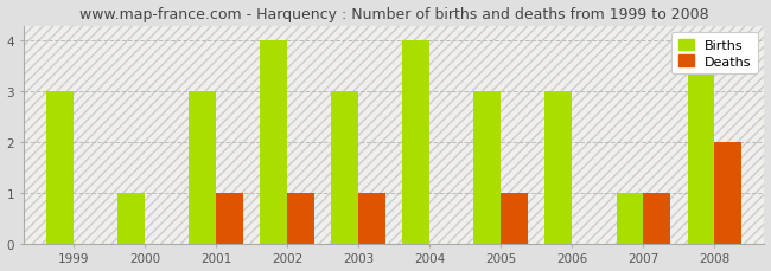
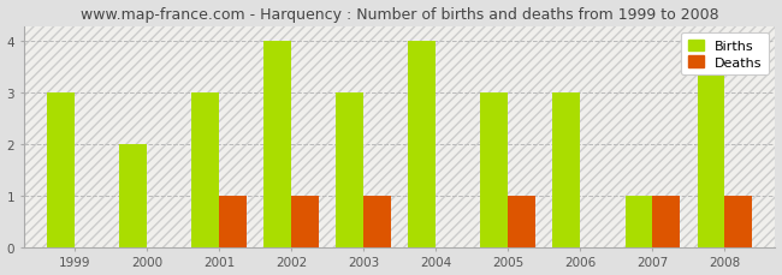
Births/2000: 1 -> 2
Deaths/2008: 2 -> 1
